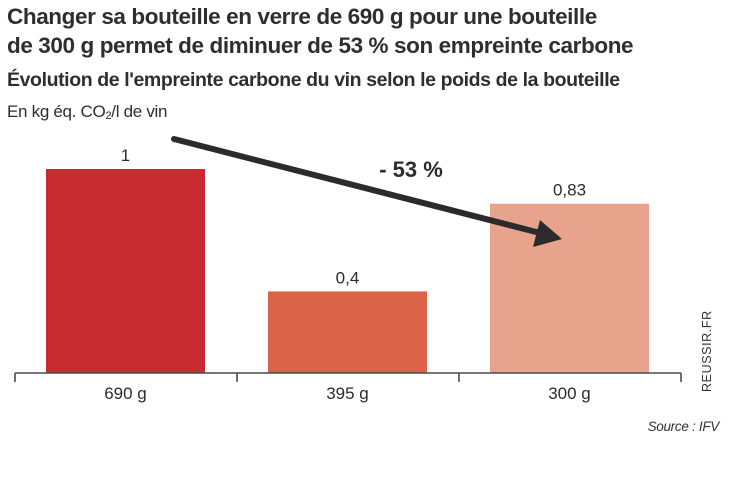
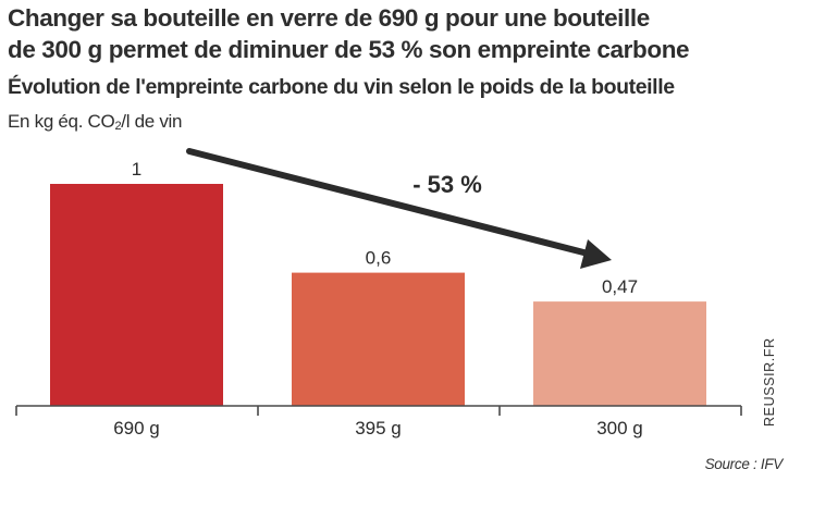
395 g: 0,4 -> 0,6
300 g: 0,83 -> 0,47
